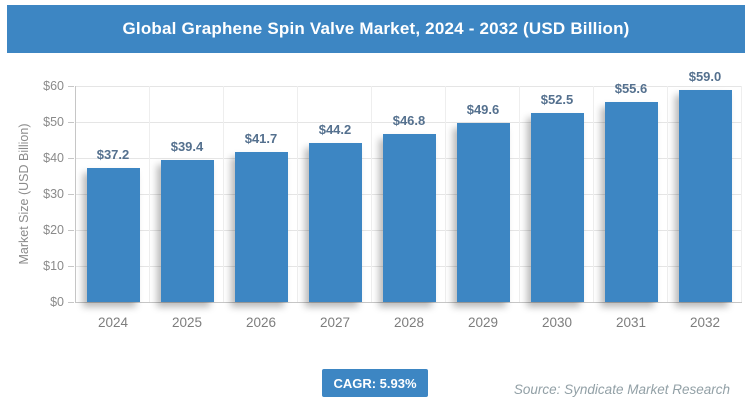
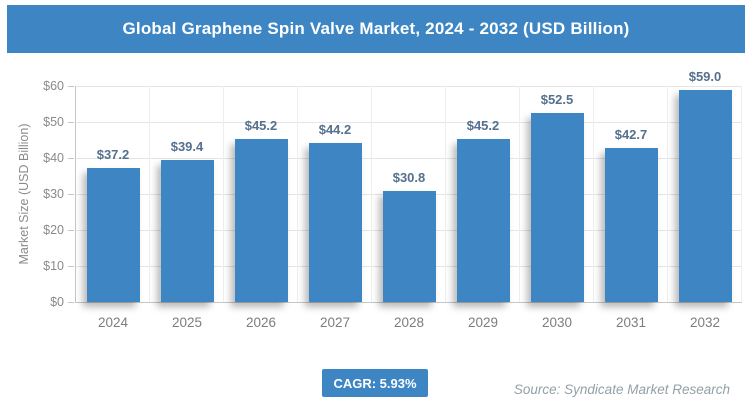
2026: $41.7 -> $45.2
2028: $46.8 -> $30.8
2029: $49.6 -> $45.2
2031: $55.6 -> $42.7
